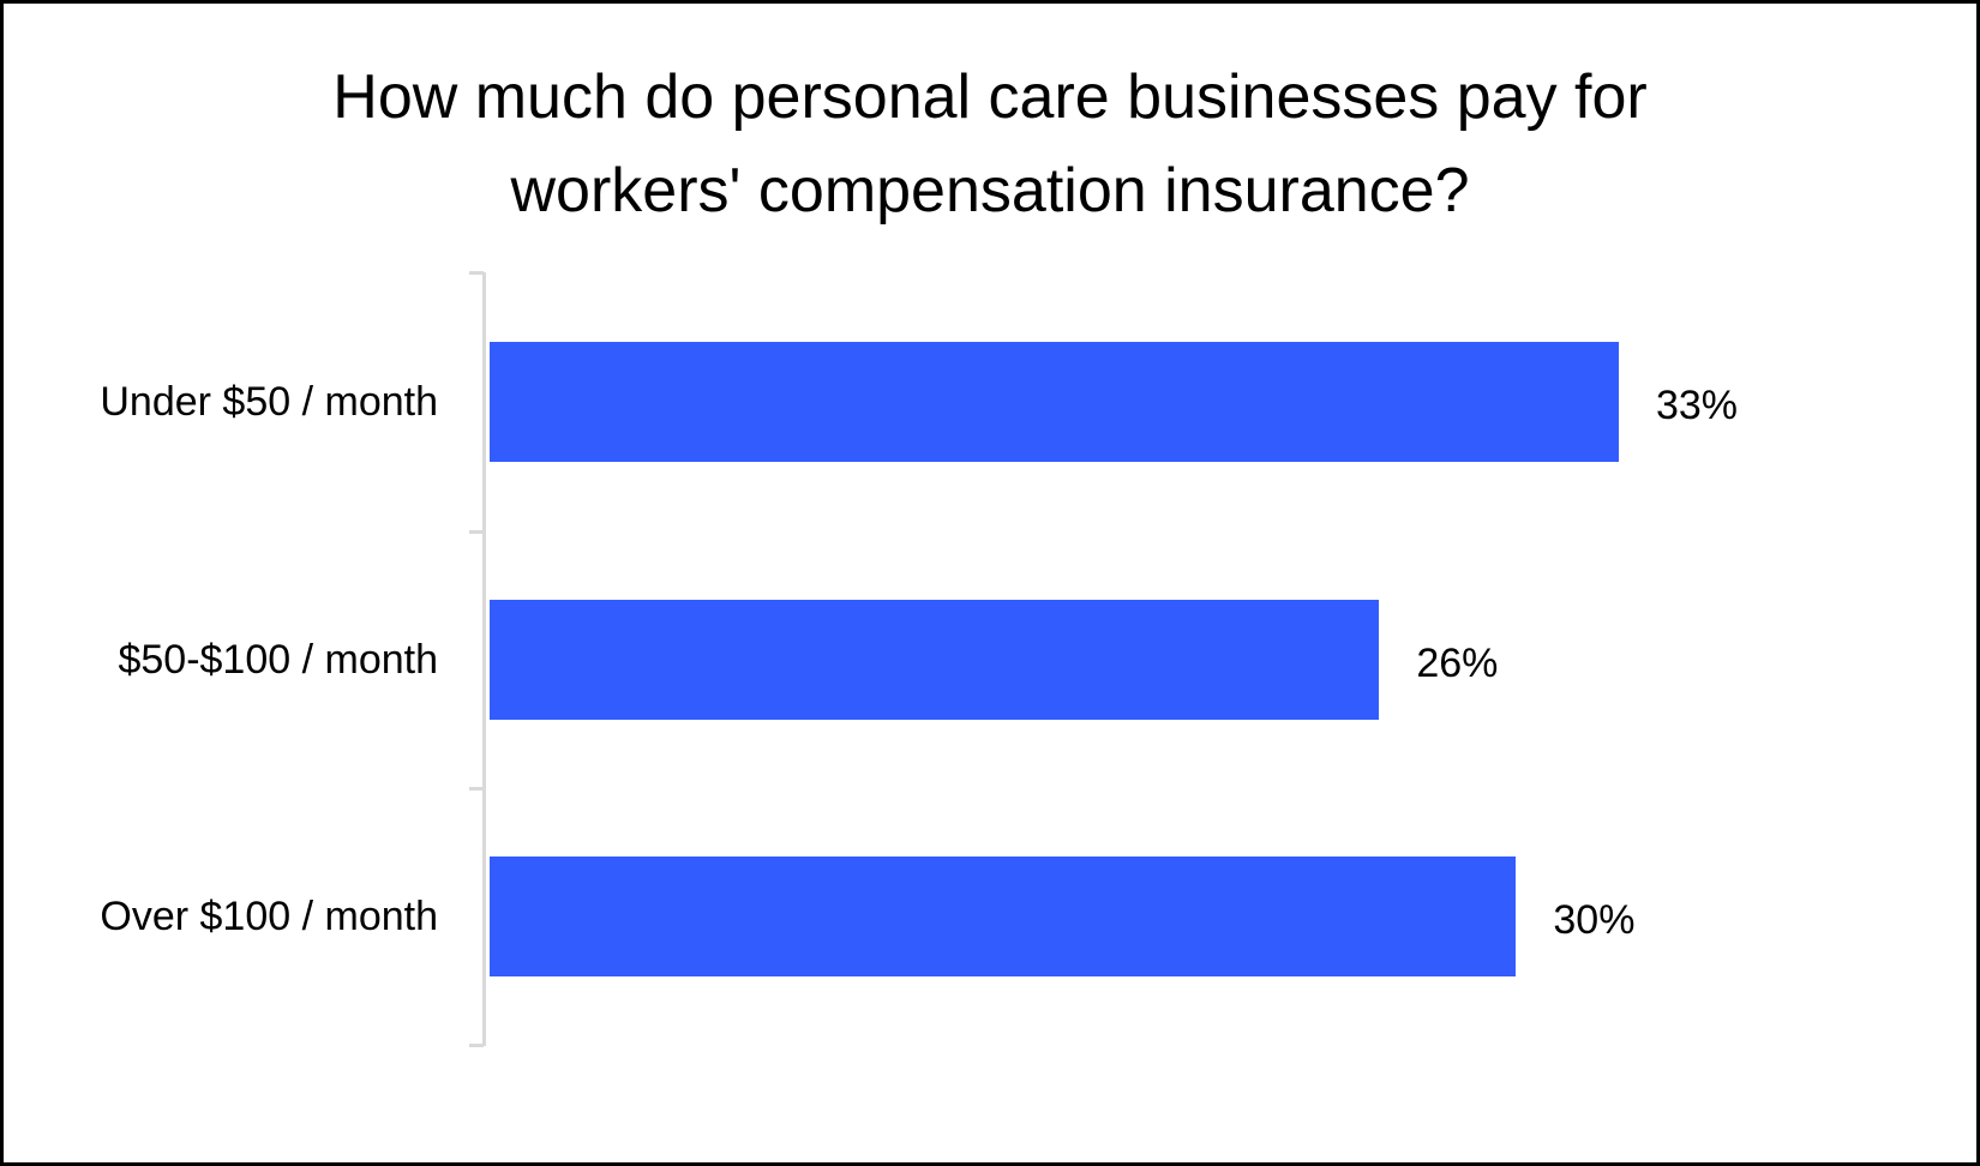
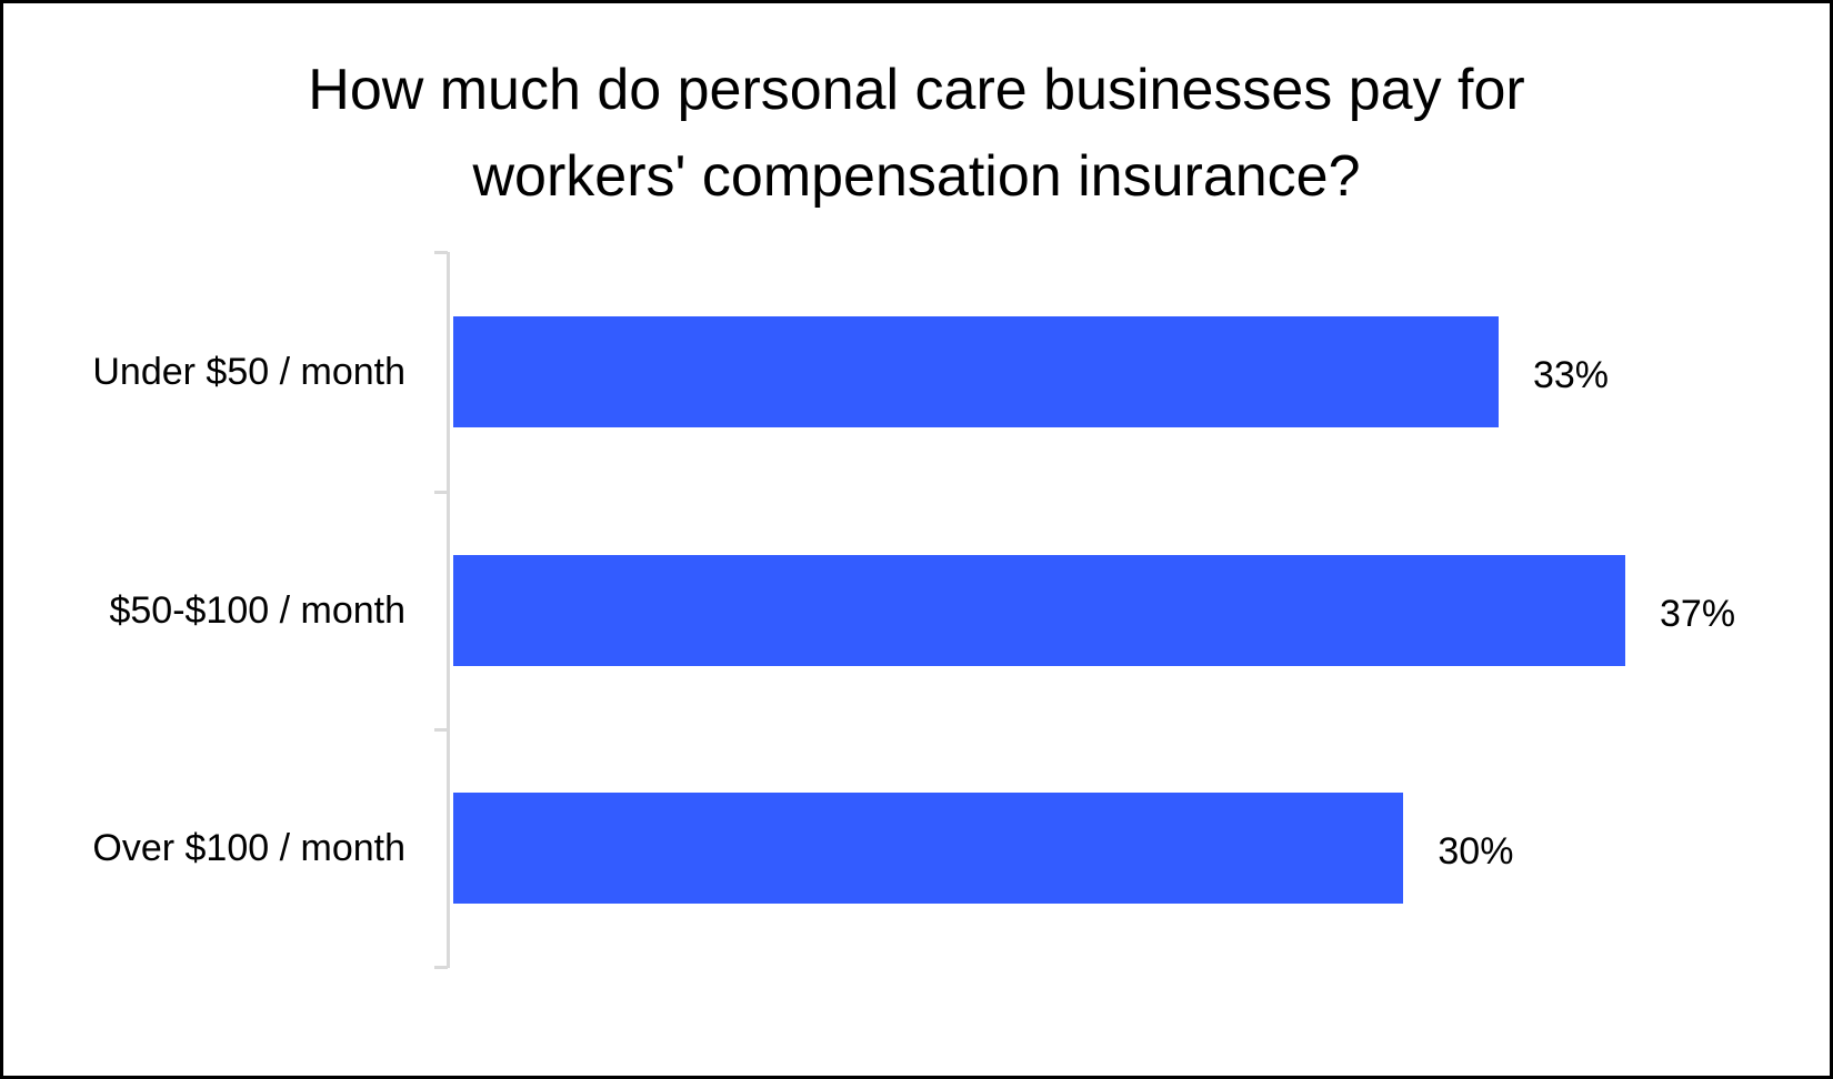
$50-$100 / month: 26% -> 37%
